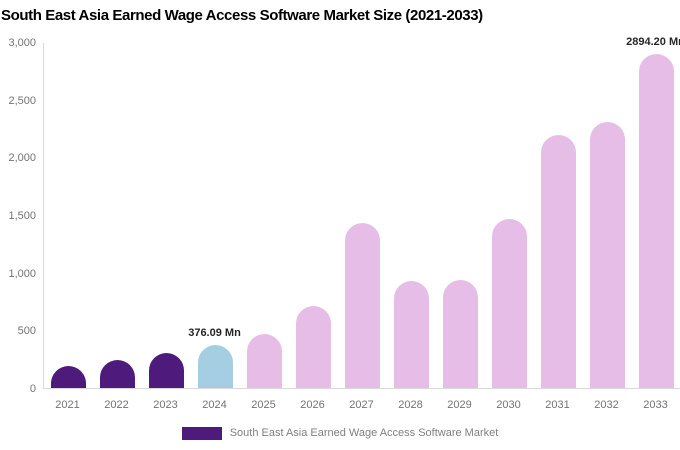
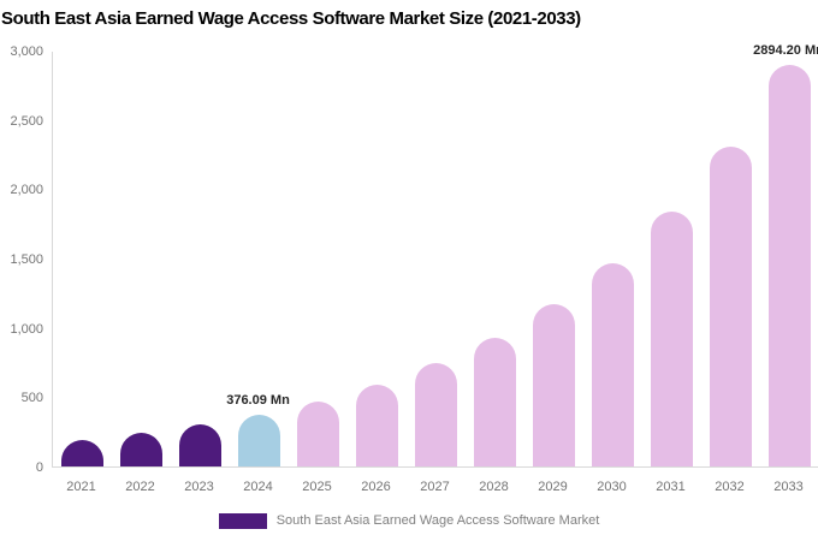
2026: 710 -> 590
2027: 1430 -> 740
2029: 940 -> 1170
2031: 2190 -> 1840
